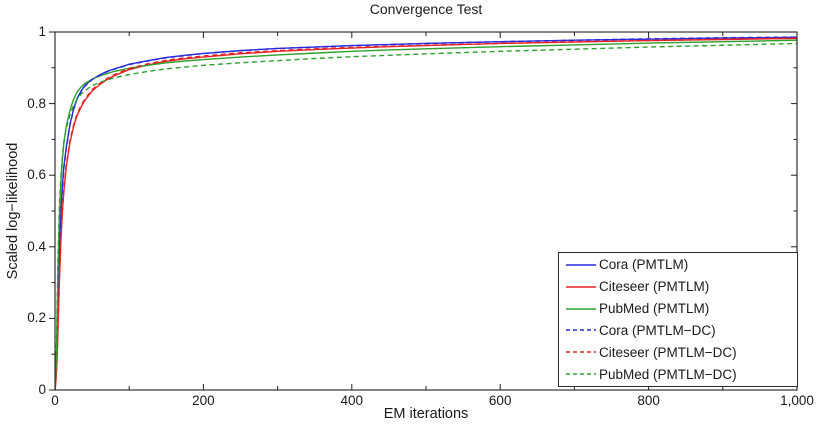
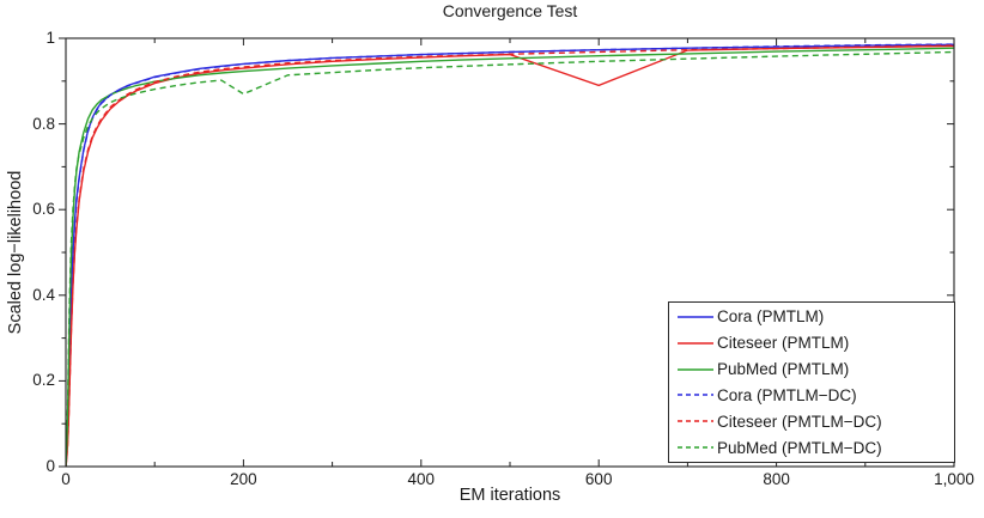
PubMed (PMTLM−DC)/200: 0.91 -> 0.87
Citeseer (PMTLM)/600: 0.97 -> 0.89
